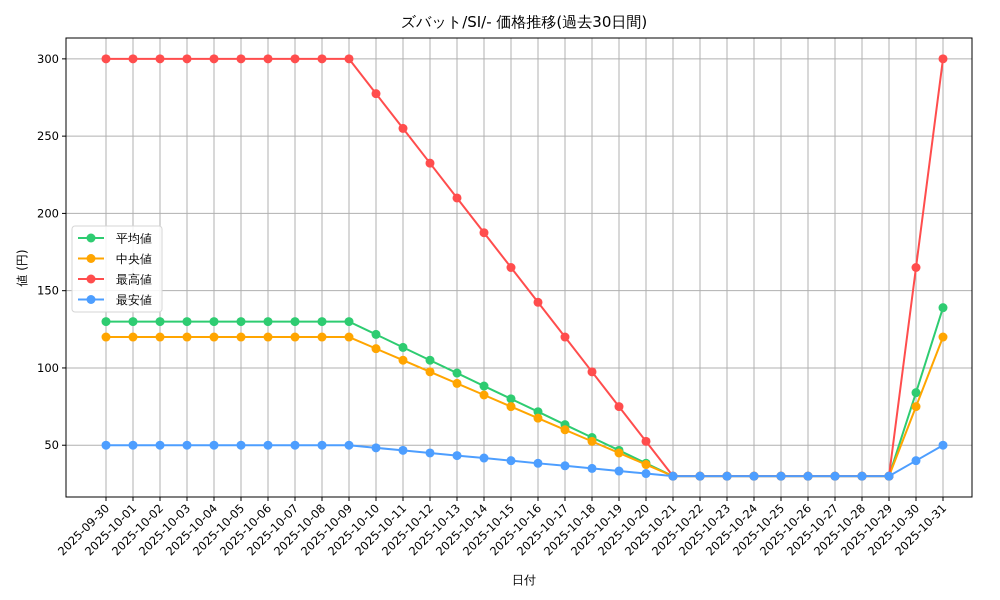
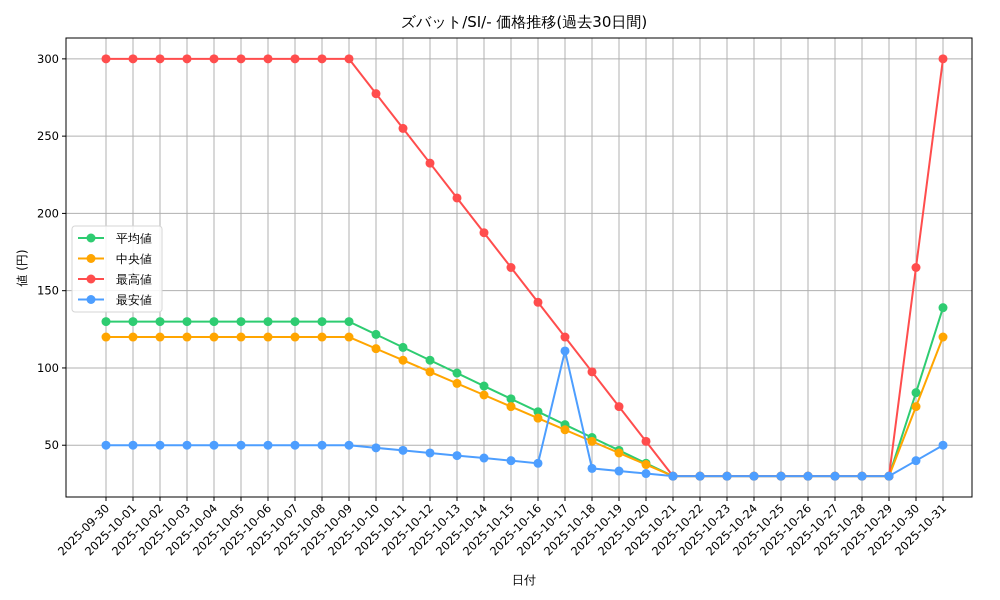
最安値/2025-10-17: 37 -> 111
